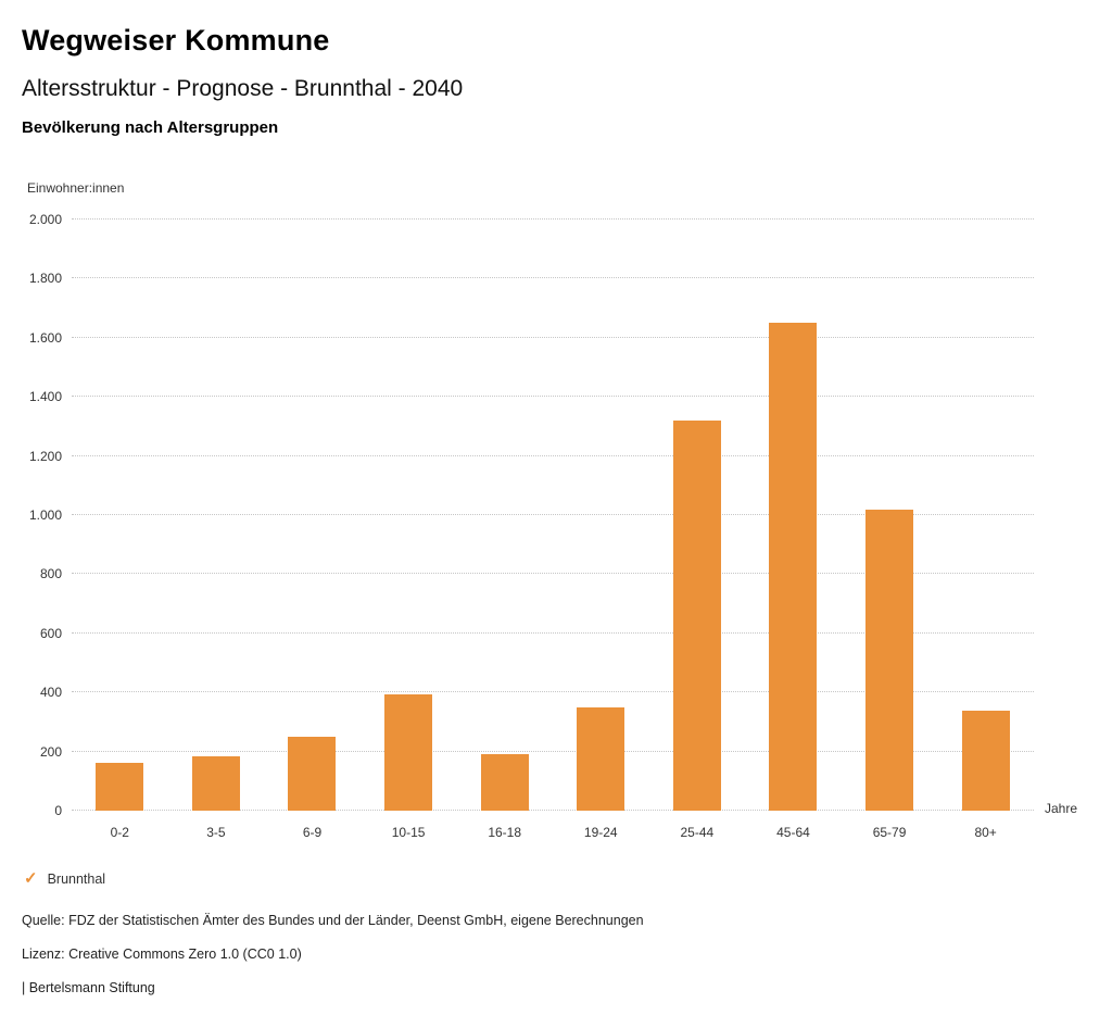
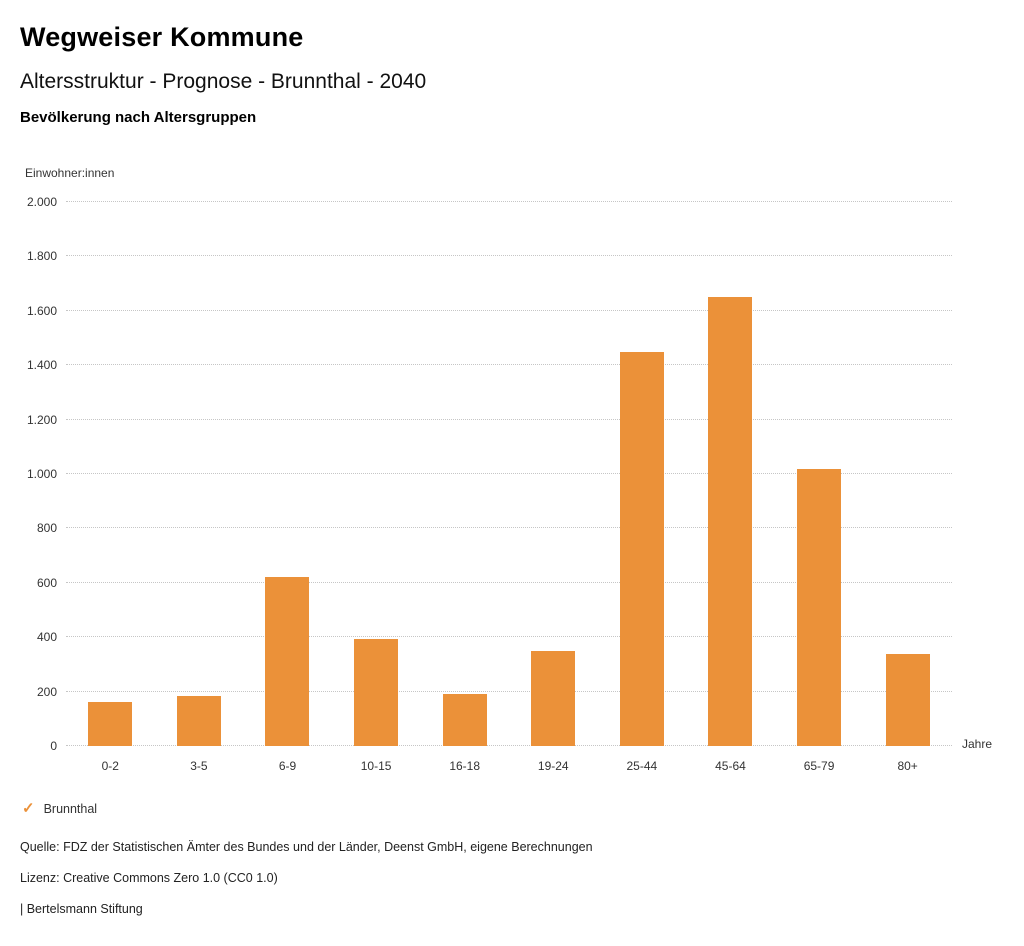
6-9: 250 -> 620
25-44: 1320 -> 1450
